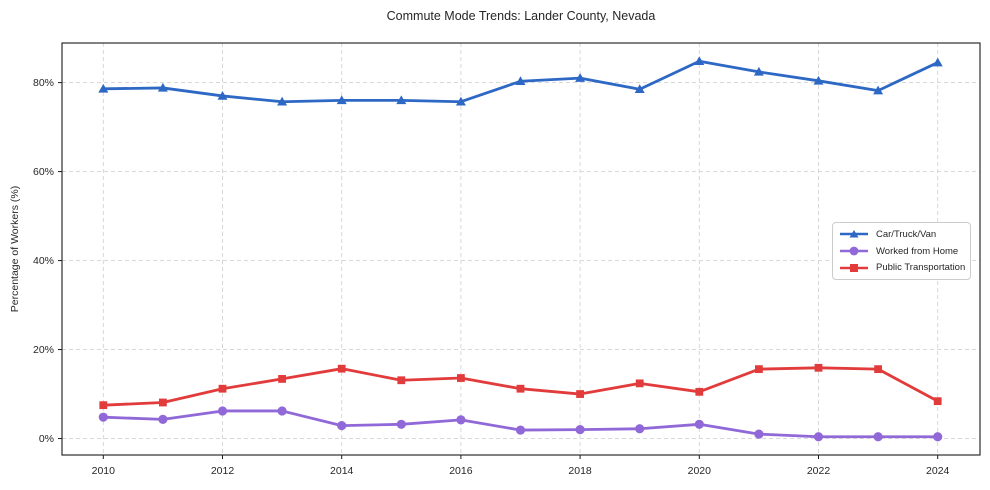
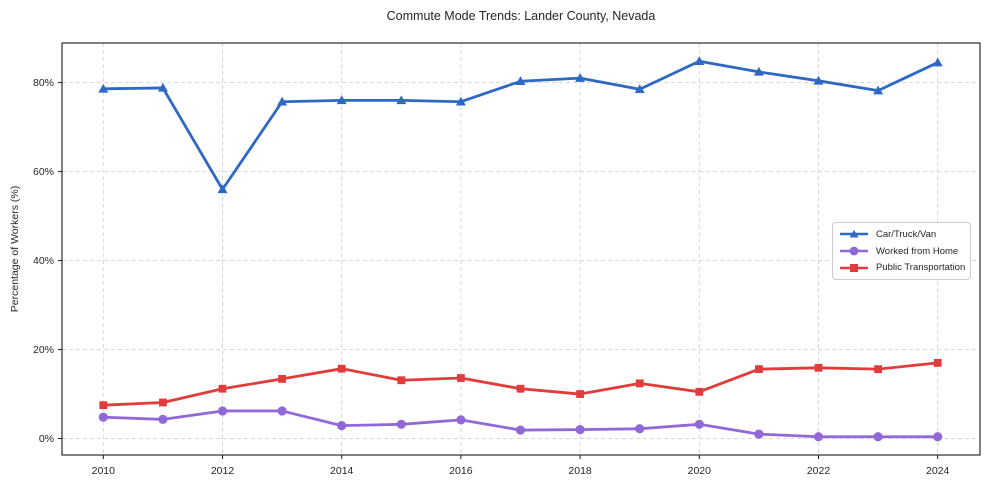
Car/Truck/Van/2012: 77% -> 56%
Public Transportation/2024: 8% -> 17%
